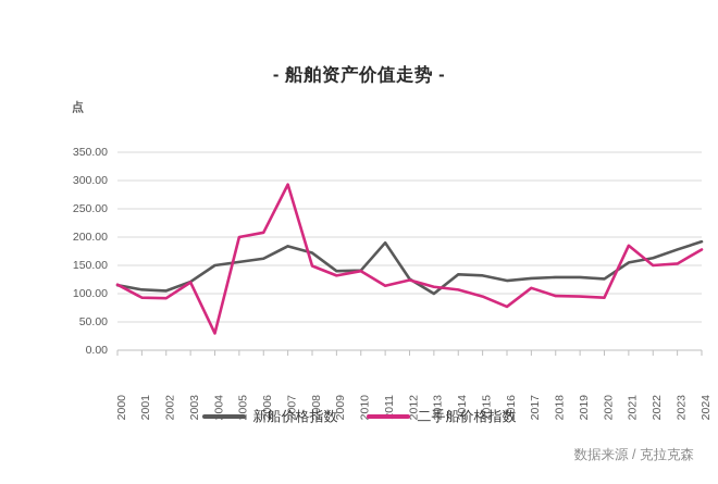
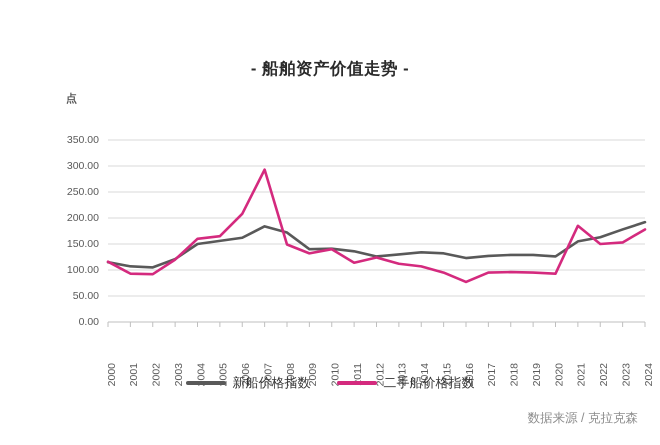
二手船价格指数/2004: 30 -> 160
二手船价格指数/2005: 200 -> 160
新船价格指数/2011: 190 -> 140
新船价格指数/2013: 100 -> 130
二手船价格指数/2017: 110 -> 100
